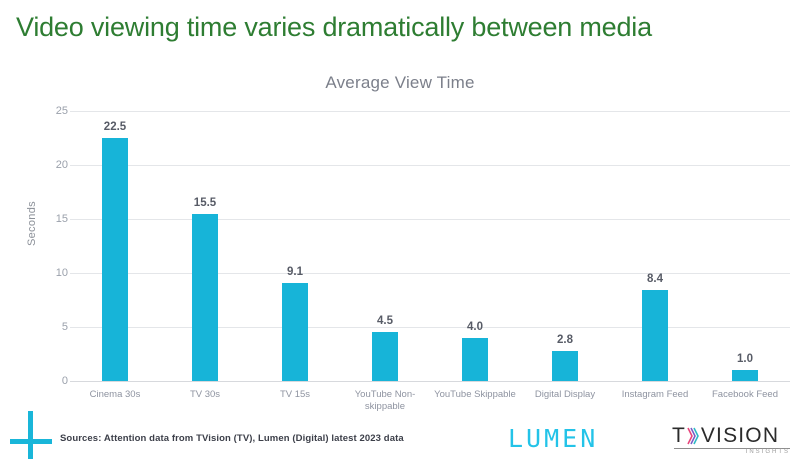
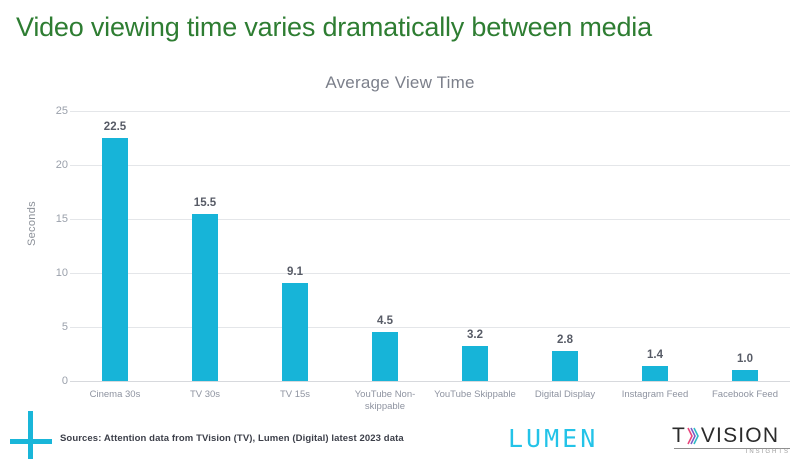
YouTube Skippable: 4.0 -> 3.2
Instagram Feed: 8.4 -> 1.4
